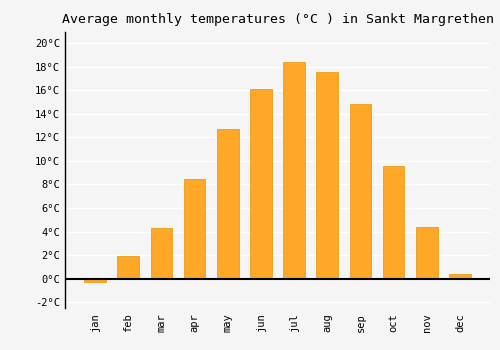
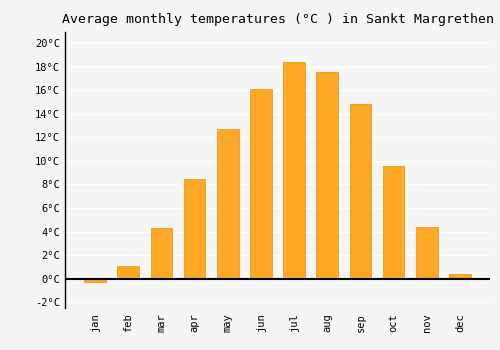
feb: 1.9°C -> 1.1°C
